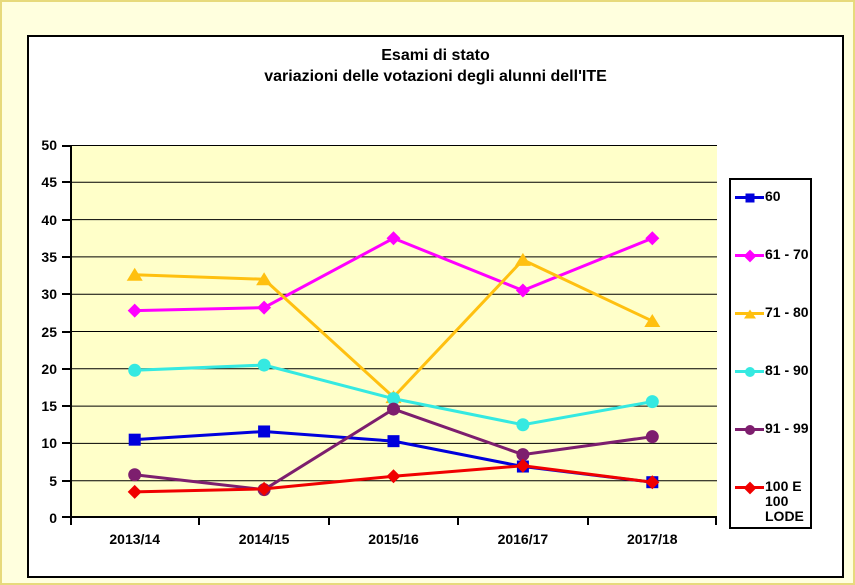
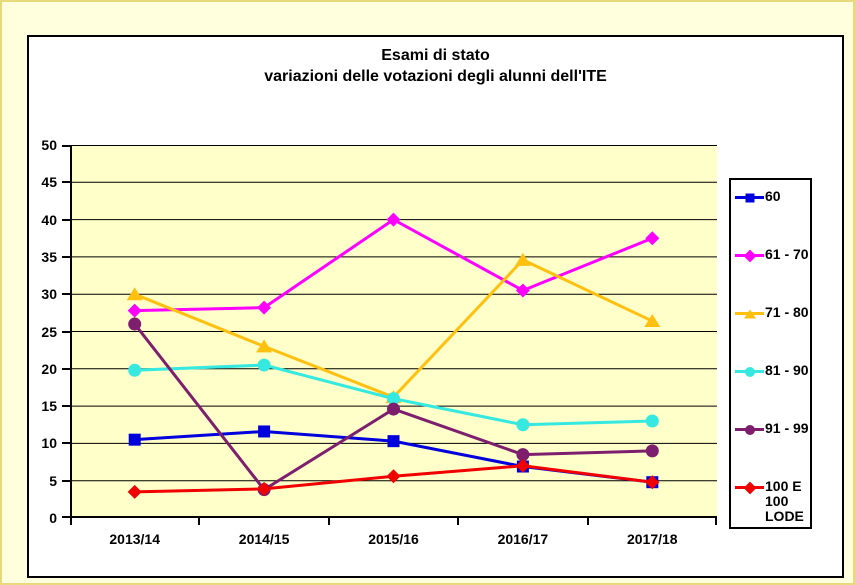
71 - 80/2013/14: 33 -> 30
91 - 99/2013/14: 6 -> 26
71 - 80/2014/15: 32 -> 23
61 - 70/2015/16: 38 -> 40
81 - 90/2017/18: 16 -> 13
91 - 99/2017/18: 11 -> 9
